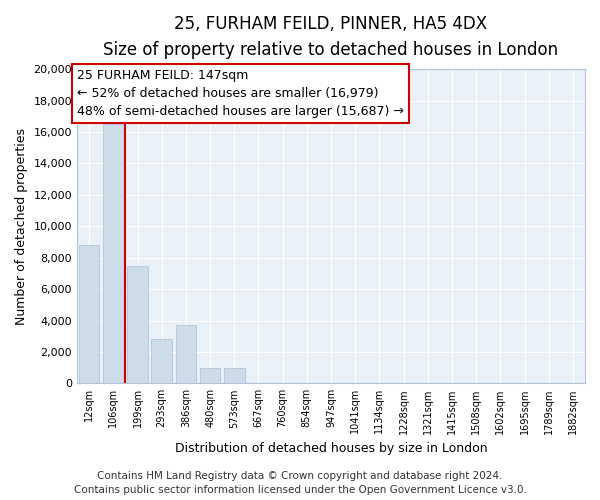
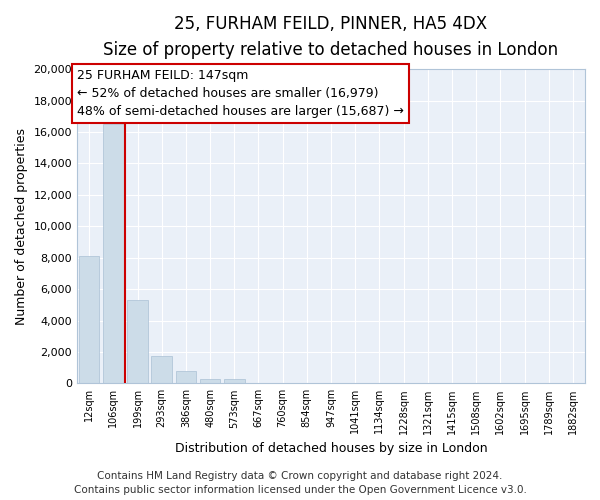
12sqm: 8,800 -> 8,100
199sqm: 7,500 -> 5,300
293sqm: 2,800 -> 1,800
386sqm: 3,700 -> 800
480sqm: 1,000 -> 300
573sqm: 1,000 -> 200
